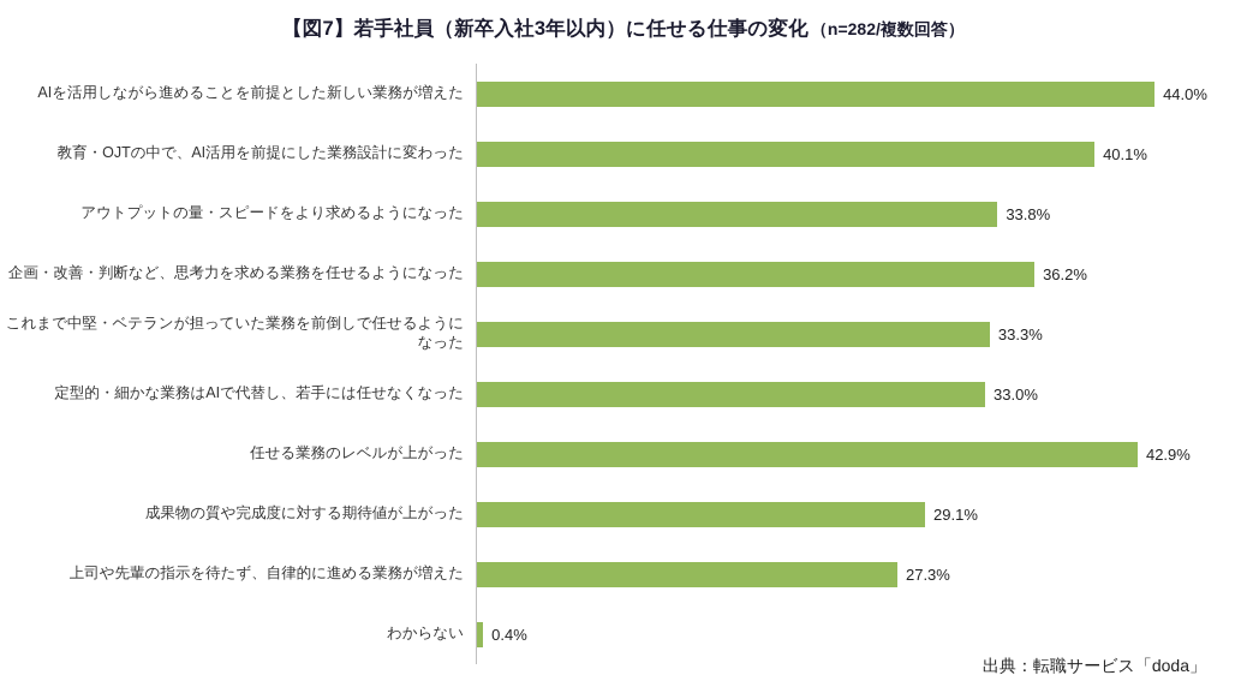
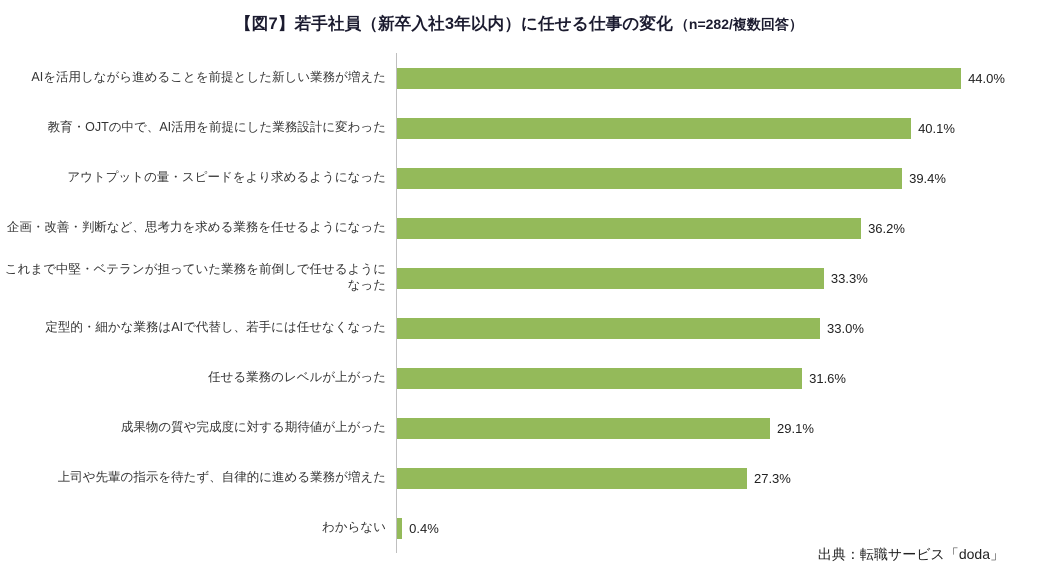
アウトプットの量・スピードをより求めるようになった: 33.8% -> 39.4%
任せる業務のレベルが上がった: 42.9% -> 31.6%
